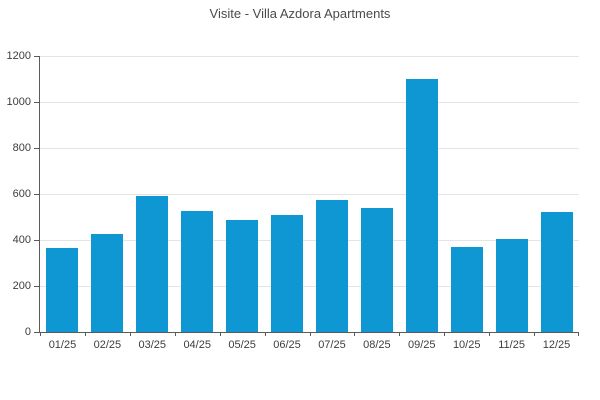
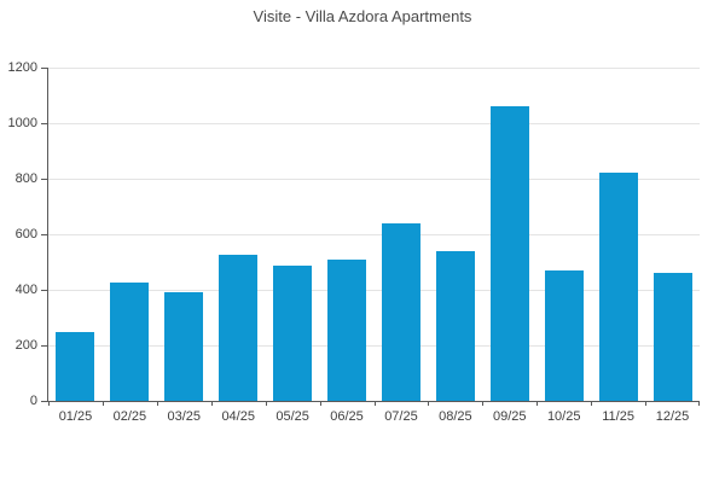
01/25: 360 -> 250
03/25: 590 -> 390
07/25: 580 -> 640
09/25: 1100 -> 1060
10/25: 370 -> 470
11/25: 400 -> 820
12/25: 520 -> 460
